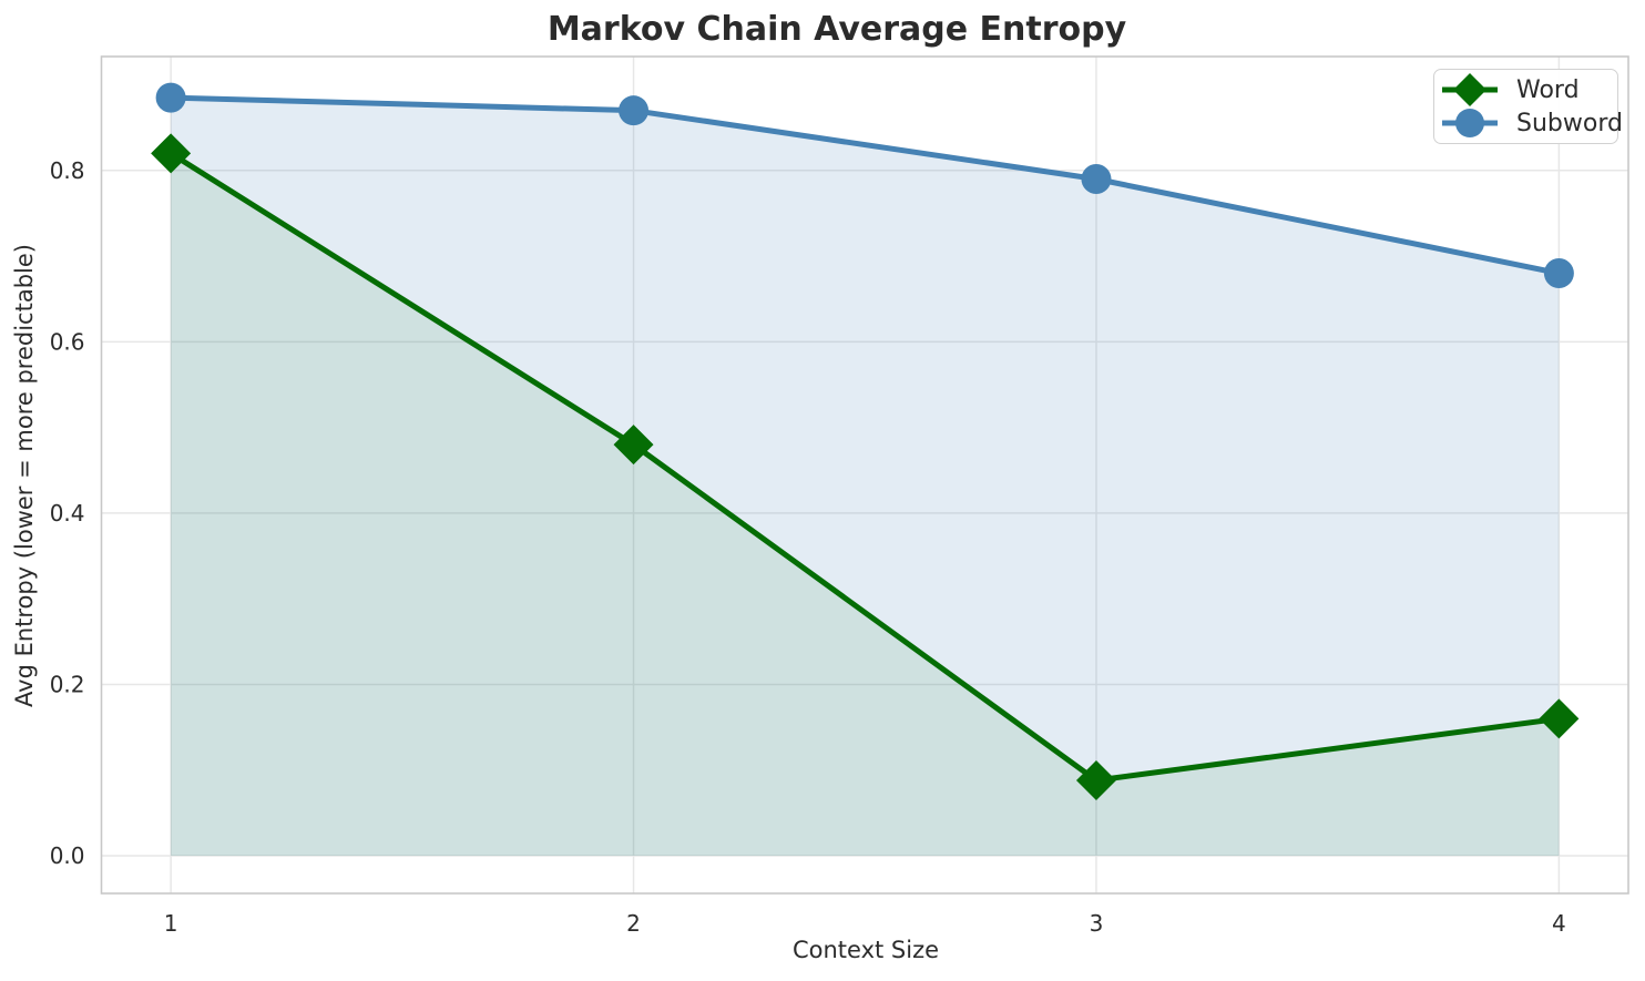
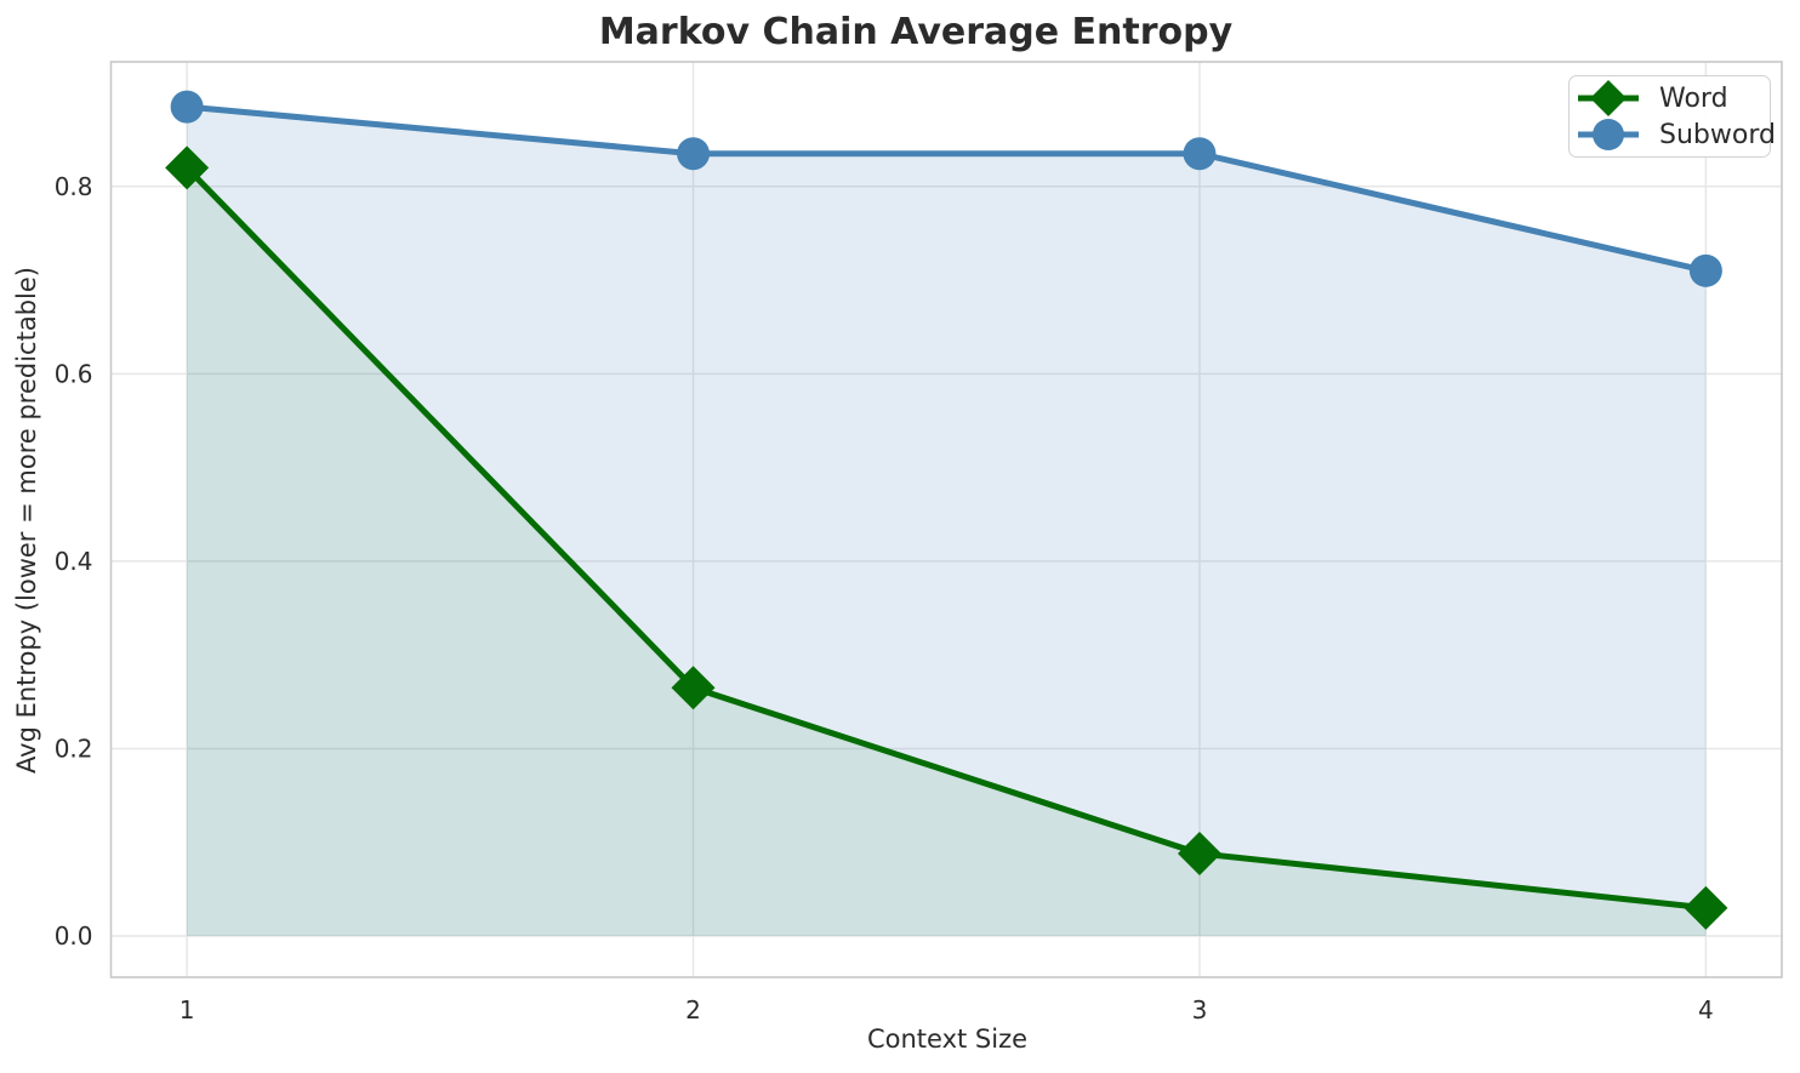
Word/2: 0.48 -> 0.27
Subword/2: 0.87 -> 0.83
Subword/3: 0.79 -> 0.83
Word/4: 0.16 -> 0.03
Subword/4: 0.68 -> 0.71
